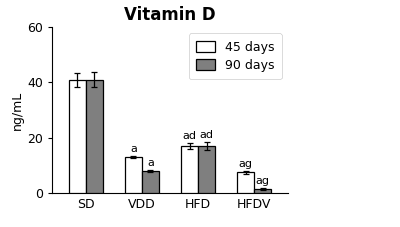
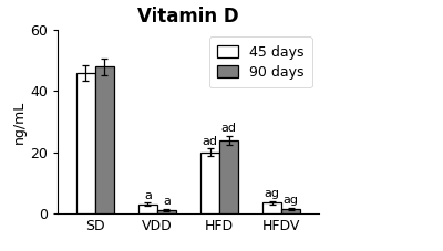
45 days/SD: 41.0 -> 46.0
90 days/SD: 41.0 -> 48.0
45 days/VDD: 13.0 -> 3.0
90 days/VDD: 8.0 -> 1.0
45 days/HFD: 17.0 -> 20.0
90 days/HFD: 17.0 -> 24.0
45 days/HFDV: 7.5 -> 3.5
